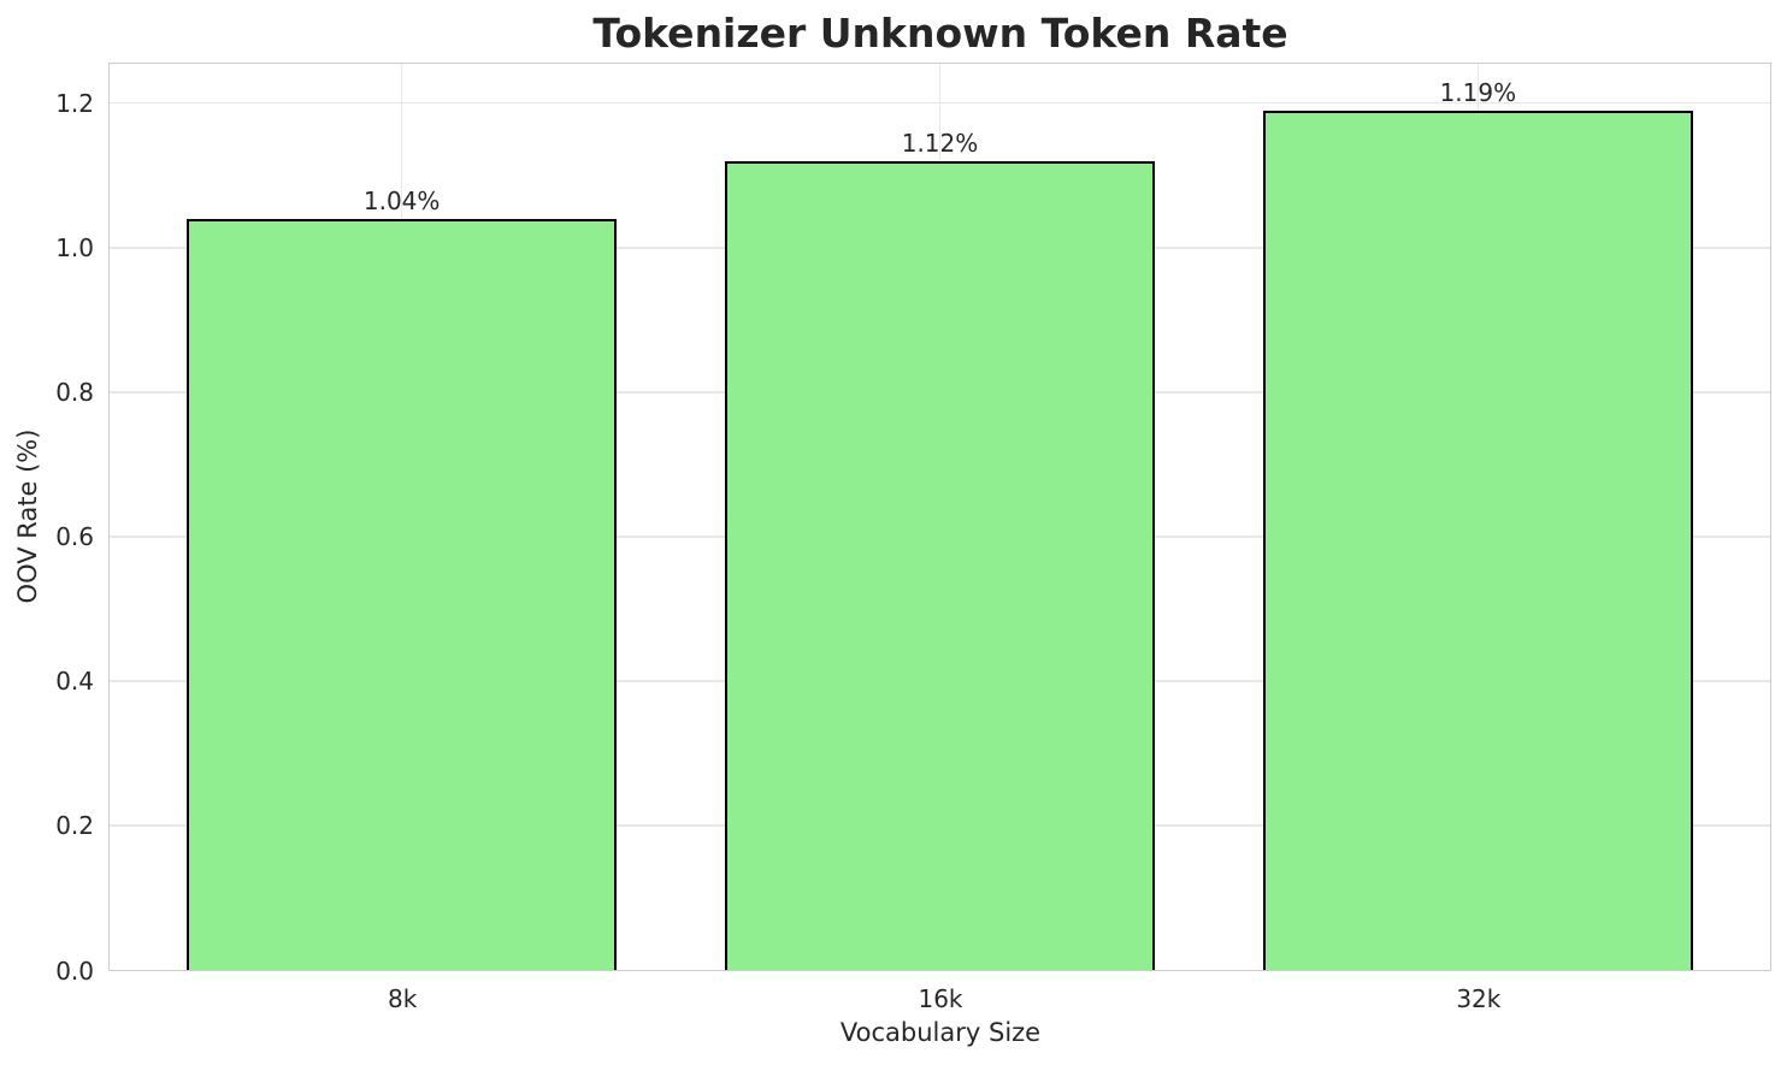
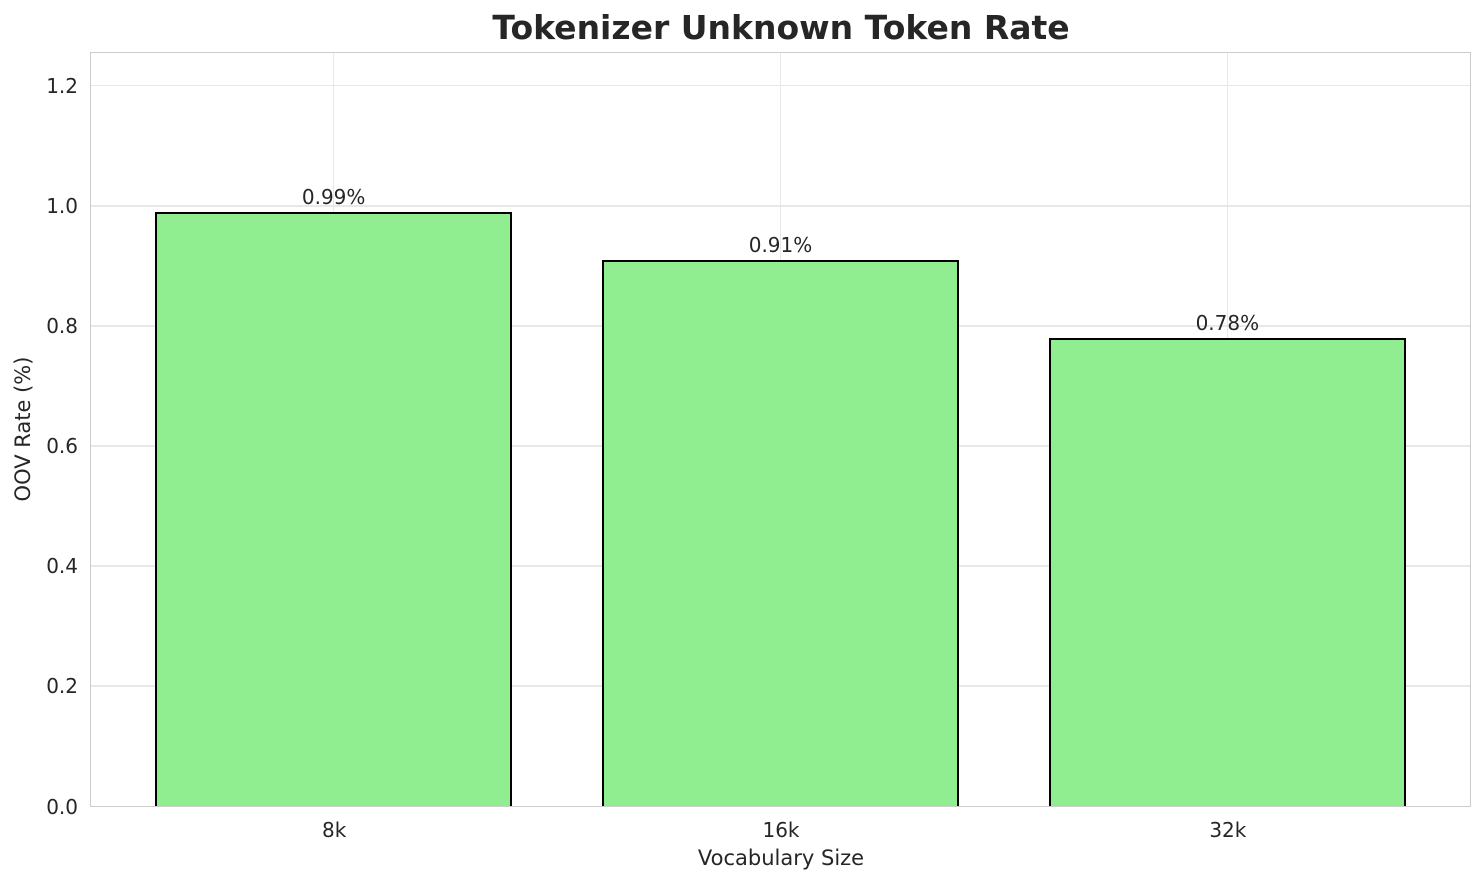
8k: 1.04% -> 0.99%
16k: 1.12% -> 0.91%
32k: 1.19% -> 0.78%
